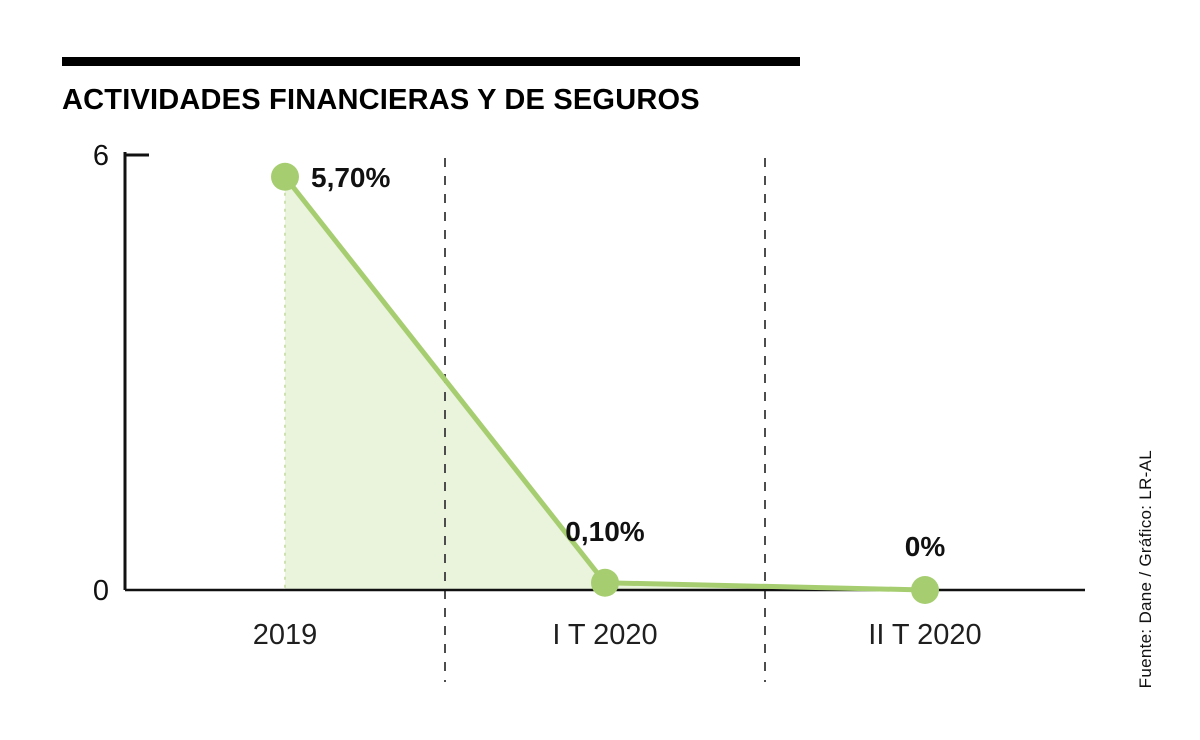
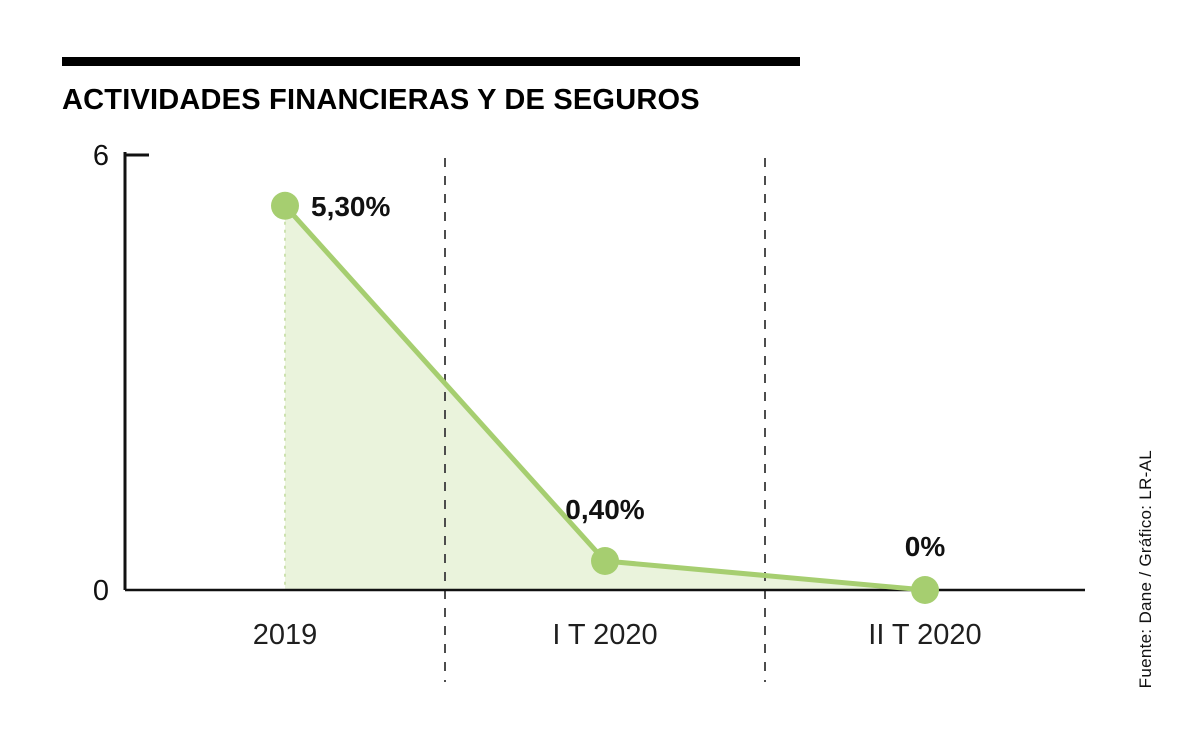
2019: 5,70% -> 5,30%
I T 2020: 0,10% -> 0,40%
